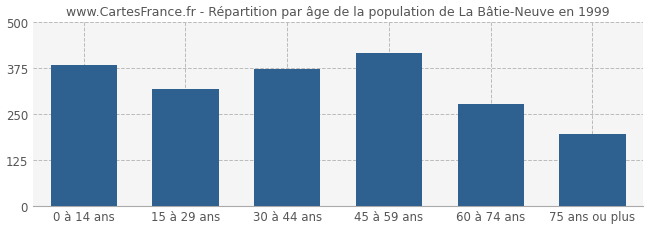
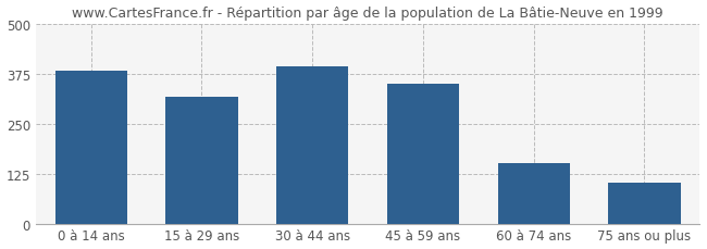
30 à 44 ans: 370 -> 392
45 à 59 ans: 415 -> 348
60 à 74 ans: 275 -> 152
75 ans ou plus: 195 -> 103
